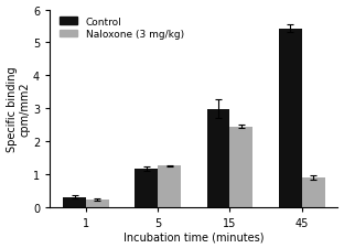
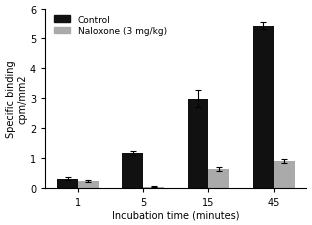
Naloxone (3 mg/kg)/5: 1.25 -> 0.03
Naloxone (3 mg/kg)/15: 2.45 -> 0.63
